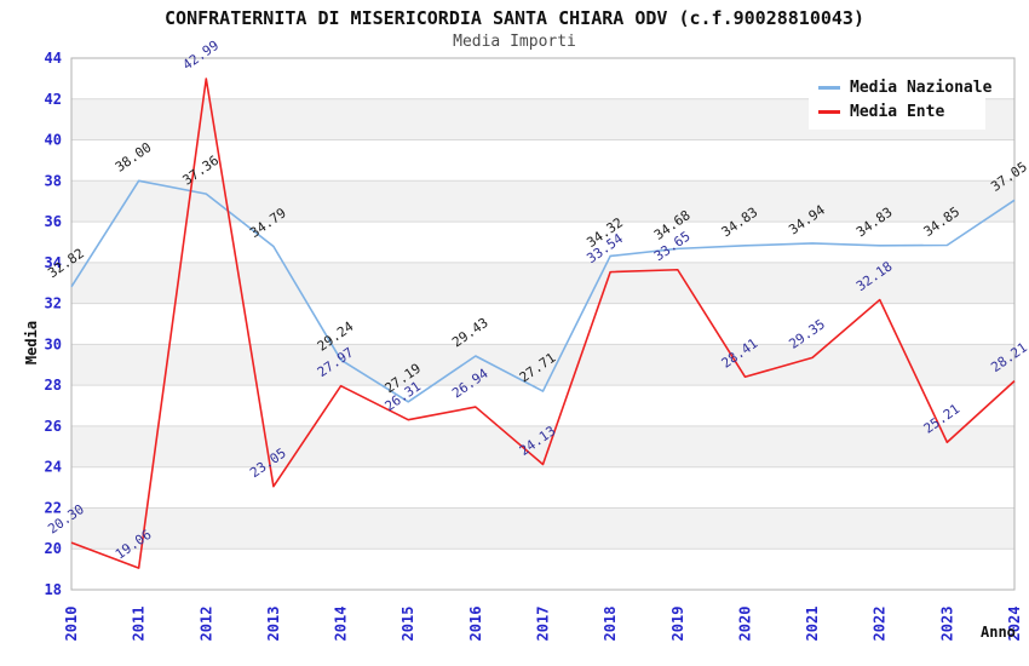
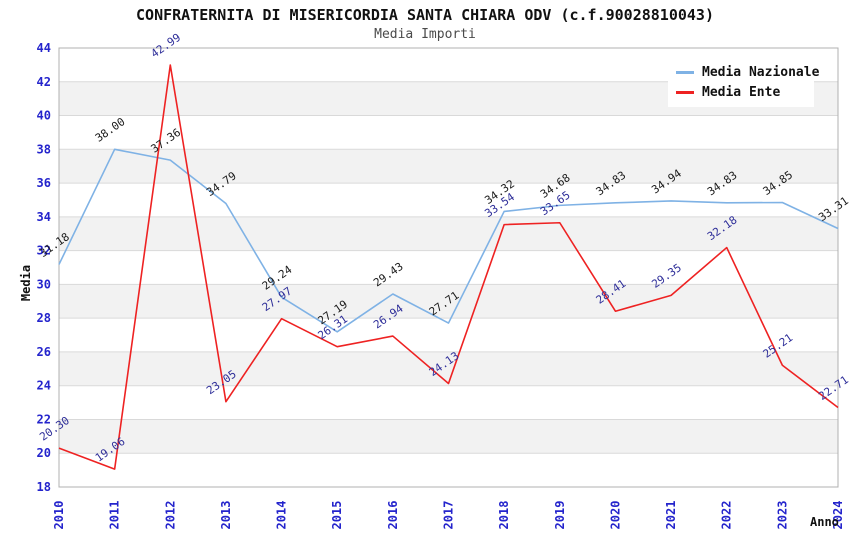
Media Nazionale/2010: 32.82 -> 31.18
Media Nazionale/2024: 37.05 -> 33.31
Media Ente/2024: 28.21 -> 22.71
